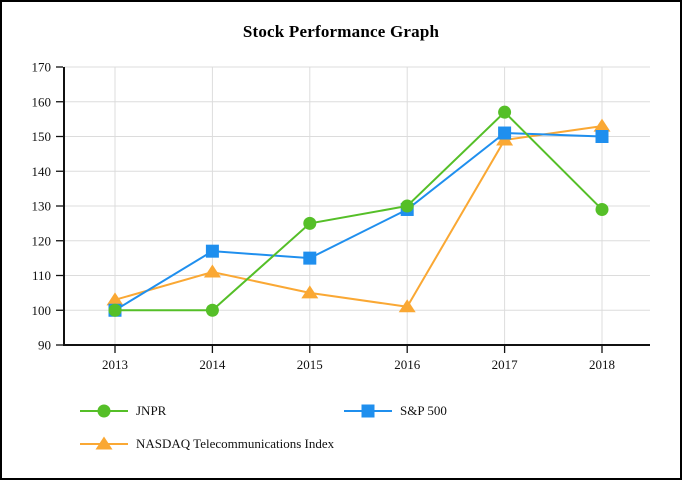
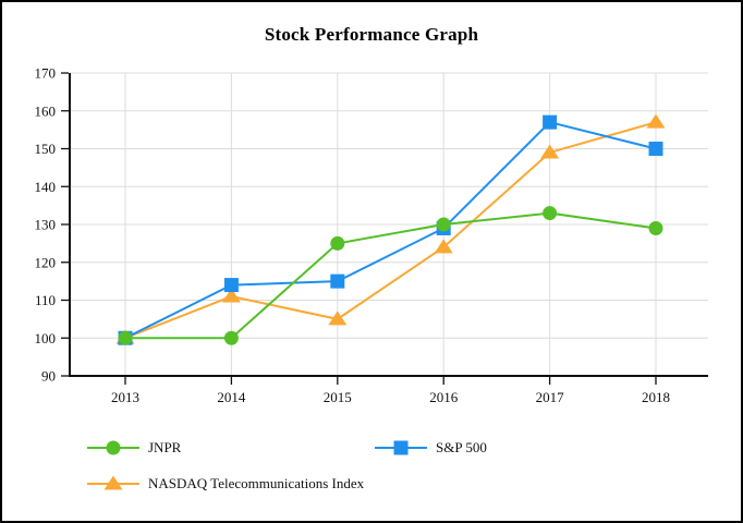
NASDAQ Telecommunications Index/2013: 103 -> 100
S&P 500/2014: 117 -> 114
NASDAQ Telecommunications Index/2016: 101 -> 124
JNPR/2017: 157 -> 133
S&P 500/2017: 151 -> 157
NASDAQ Telecommunications Index/2018: 153 -> 157
